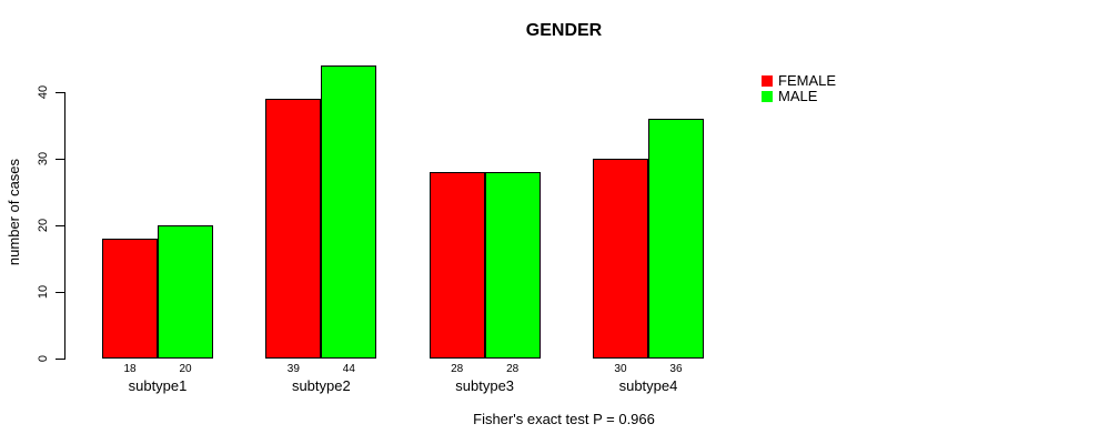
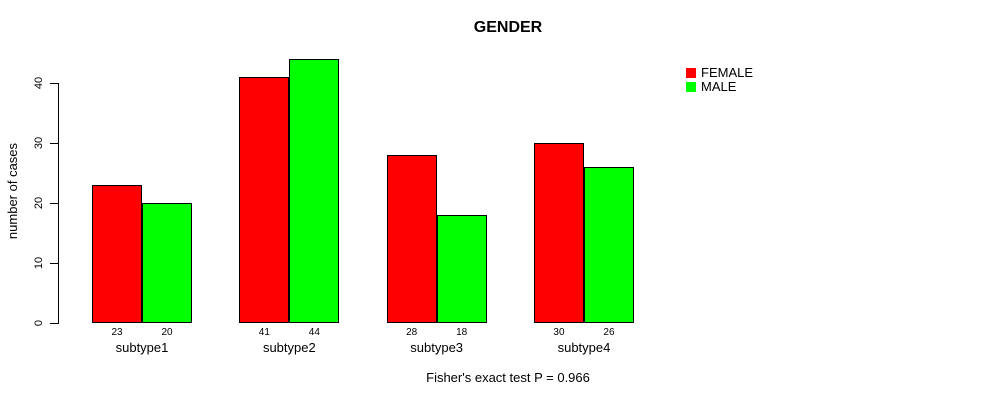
FEMALE/subtype1: 18 -> 23
FEMALE/subtype2: 39 -> 41
MALE/subtype3: 28 -> 18
MALE/subtype4: 36 -> 26
